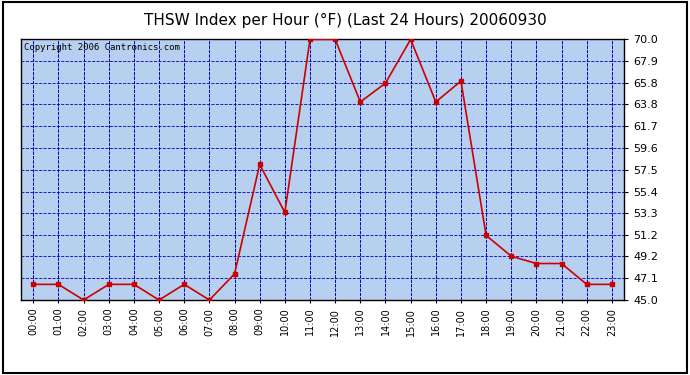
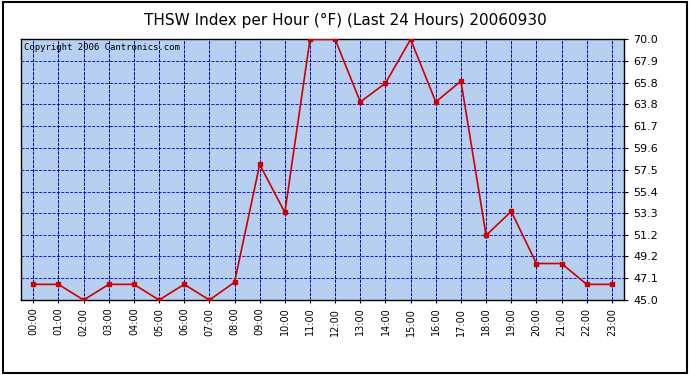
08:00: 47.5 -> 46.7
19:00: 49.2 -> 53.5
